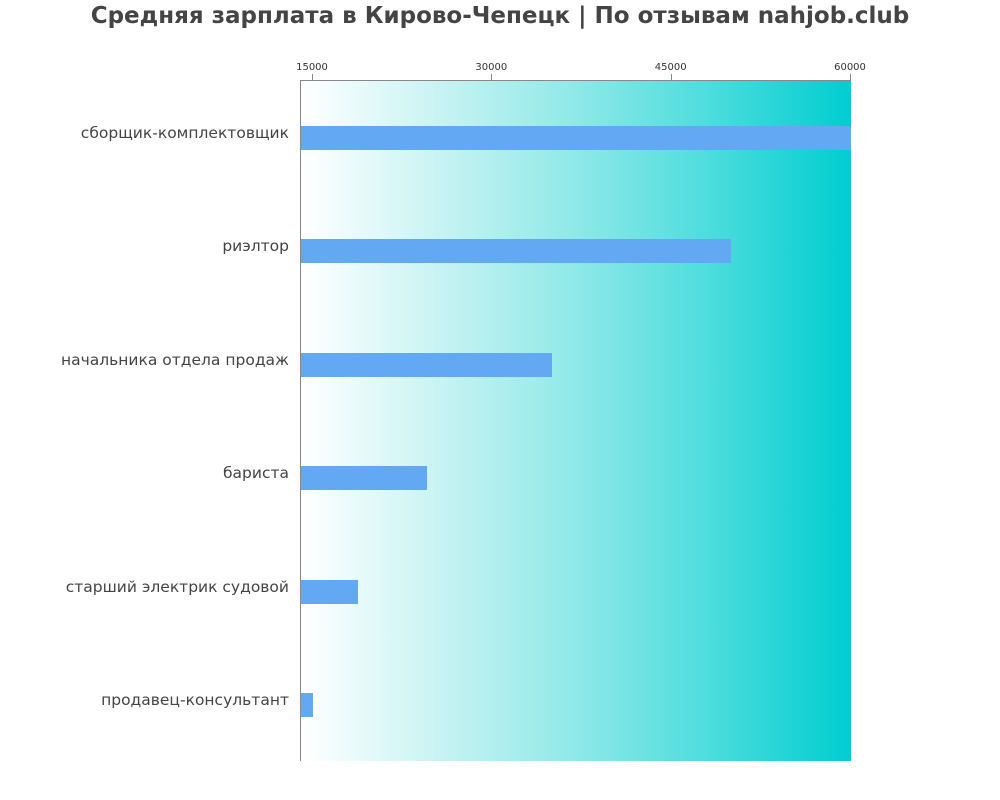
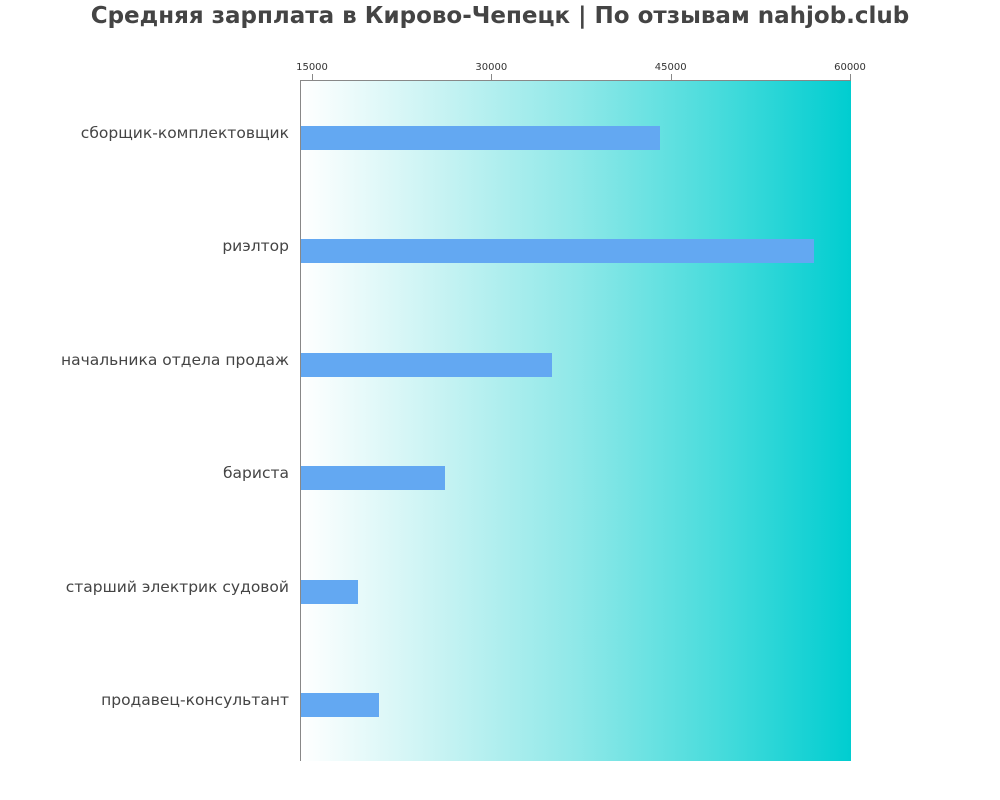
сборщик-комплектовщик: 60000 -> 44000
риэлтор: 50000 -> 56900
бариста: 24500 -> 26000
продавец-консультант: 15000 -> 20500
